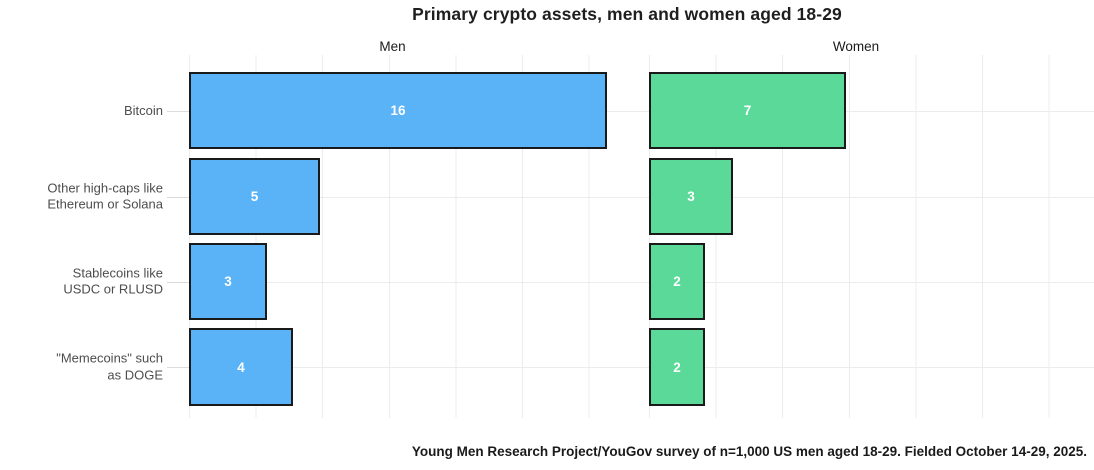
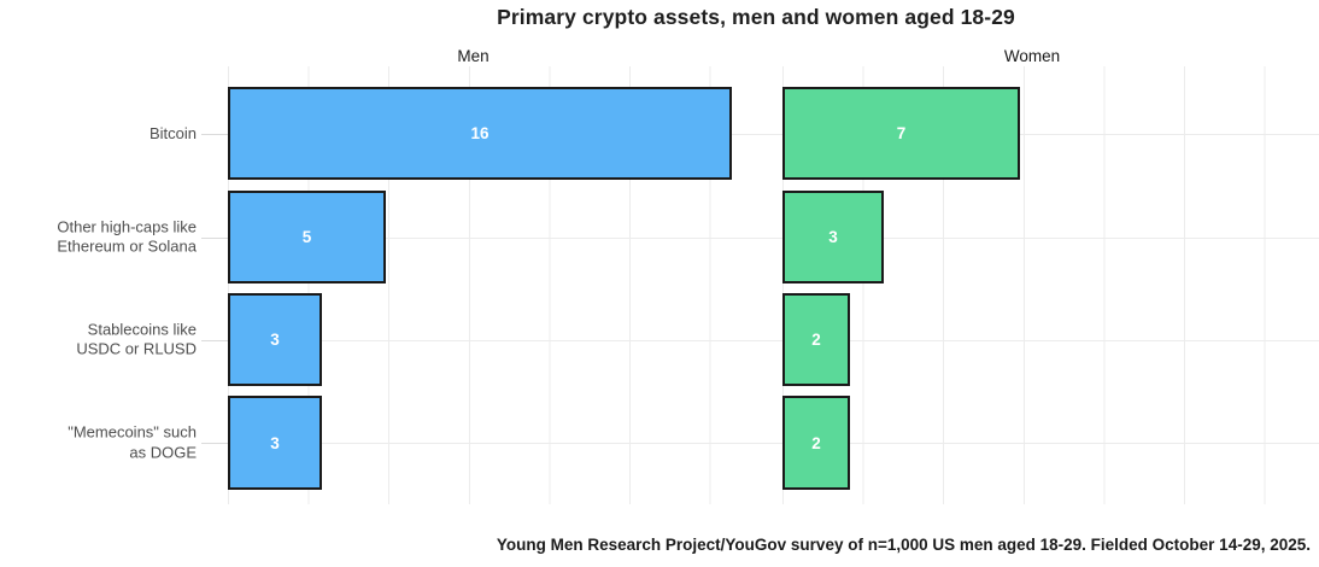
Men/"Memecoins" such as DOGE: 4 -> 3
